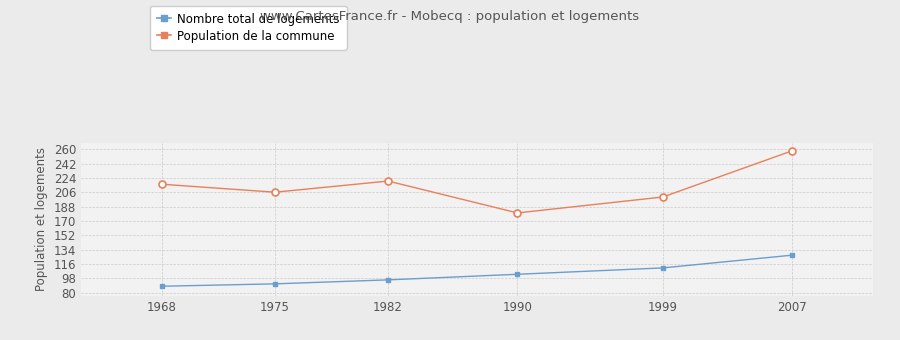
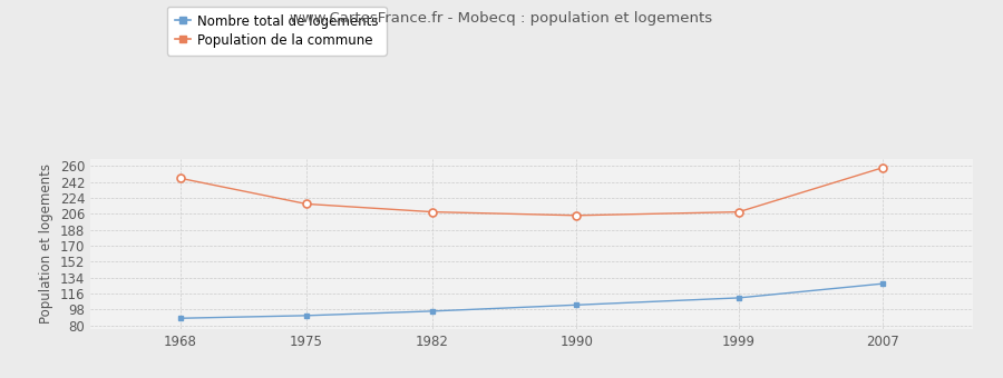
Population de la commune/1968: 216 -> 246
Population de la commune/1975: 206 -> 217
Population de la commune/1982: 220 -> 208
Population de la commune/1990: 180 -> 204
Population de la commune/1999: 200 -> 208
